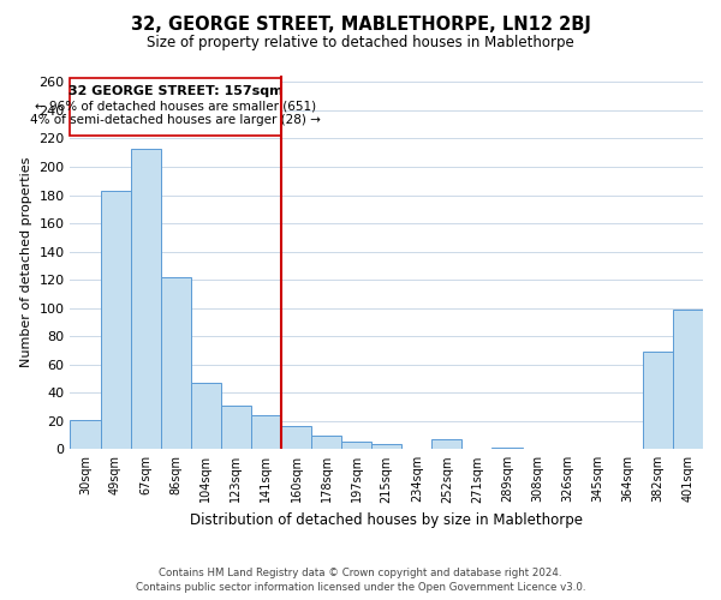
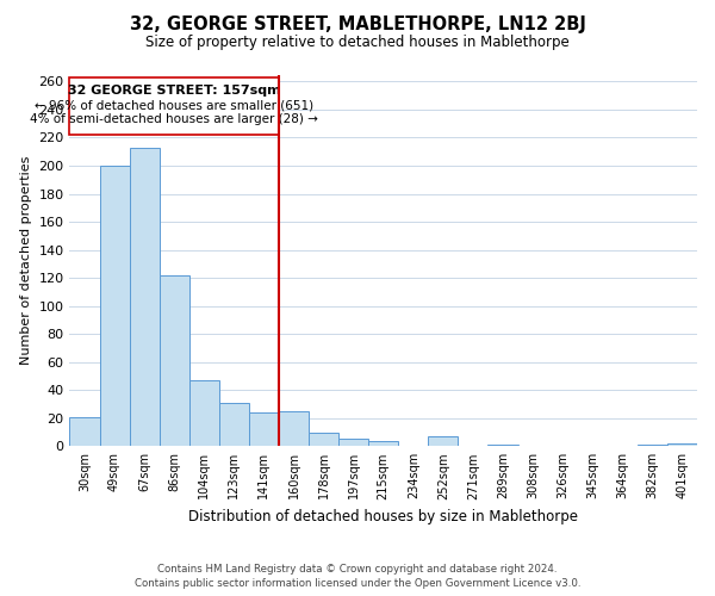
49sqm: 183 -> 200
160sqm: 16 -> 25
382sqm: 69 -> 1
401sqm: 99 -> 2
